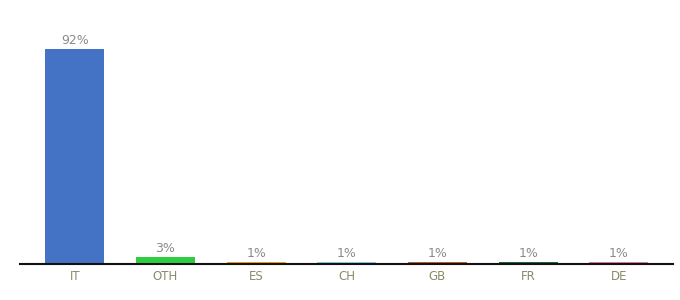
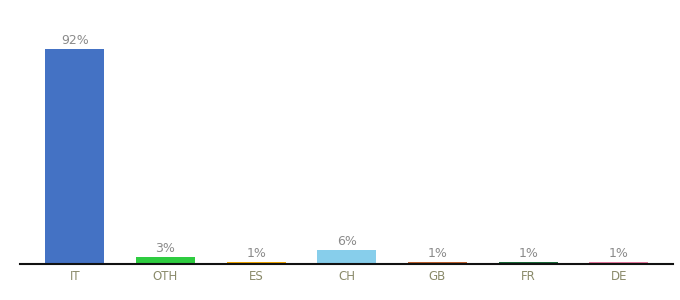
CH: 1% -> 6%
